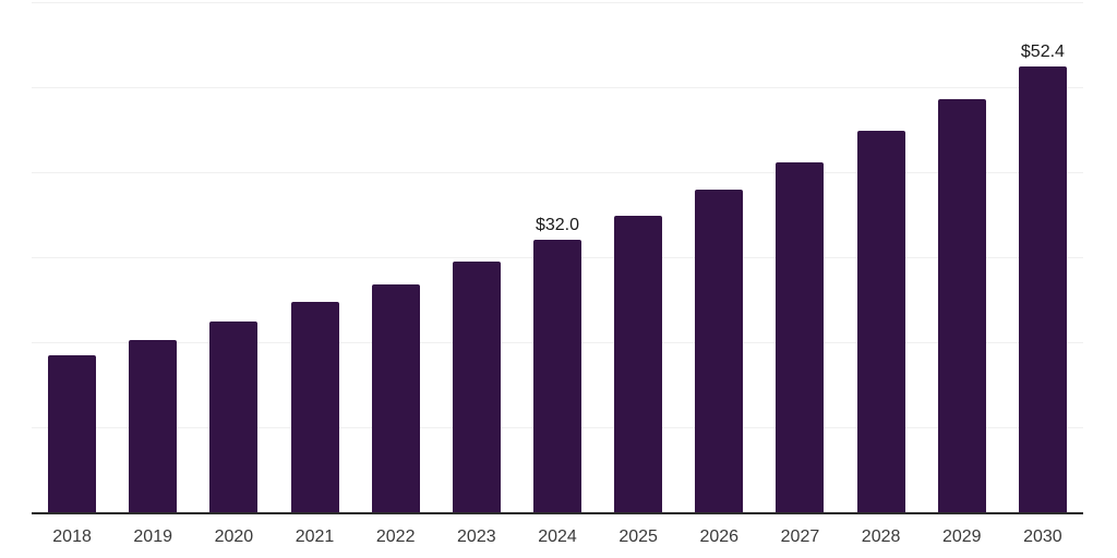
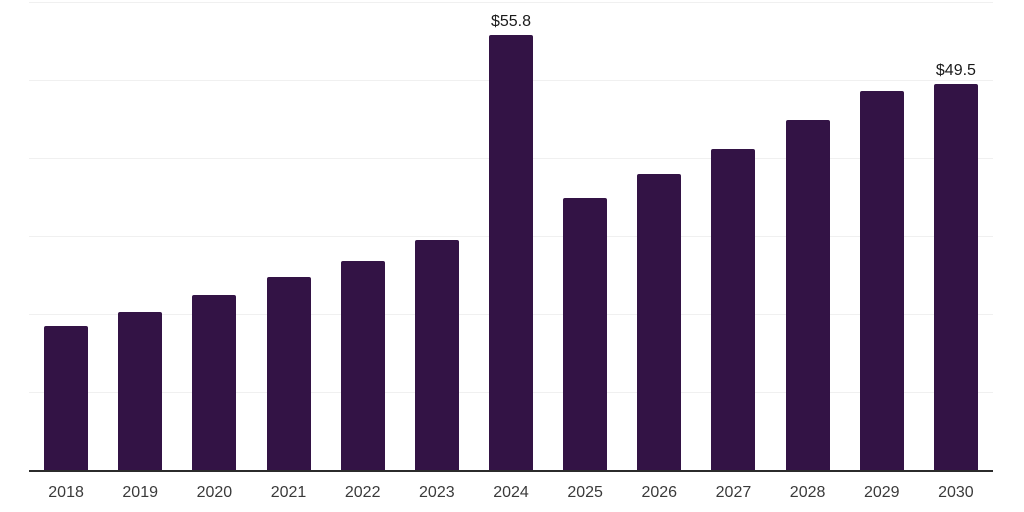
2024: $32.0 -> $55.8
2030: $52.4 -> $49.5
